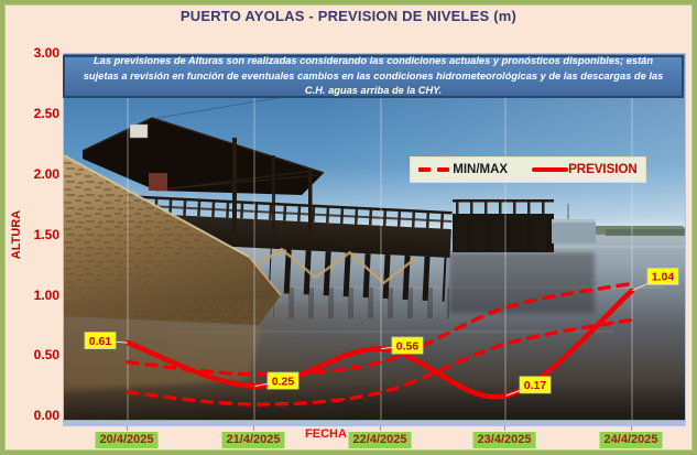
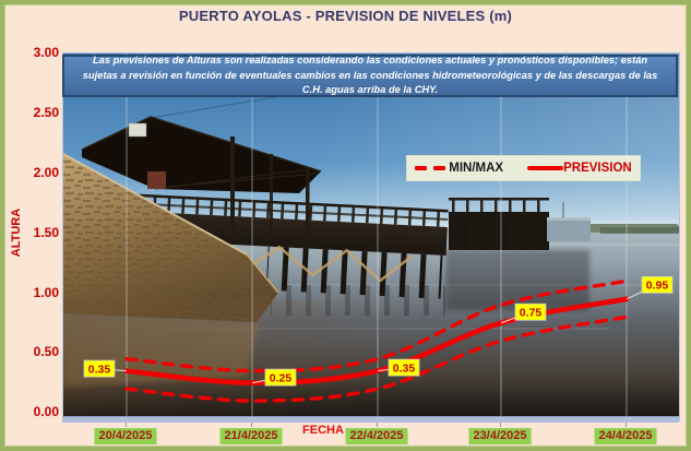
PREVISION/20/4/2025: 0.61 -> 0.35
PREVISION/22/4/2025: 0.56 -> 0.35
PREVISION/23/4/2025: 0.17 -> 0.75
PREVISION/24/4/2025: 1.04 -> 0.95
